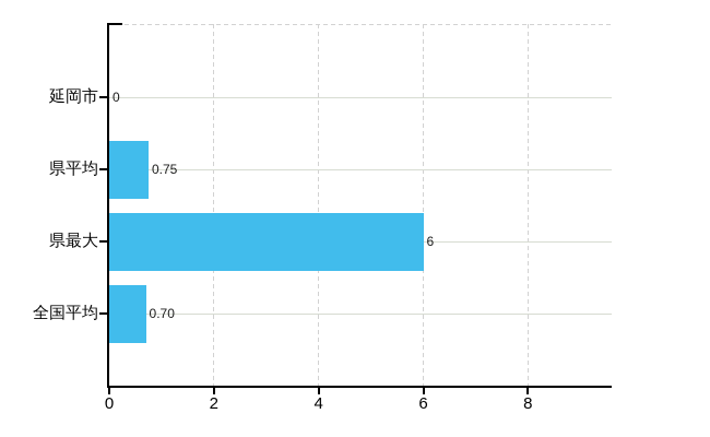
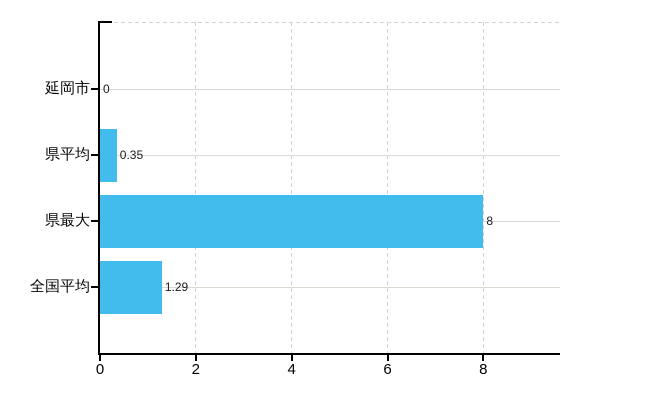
県平均: 0.75 -> 0.35
県最大: 6 -> 8
全国平均: 0.70 -> 1.29
